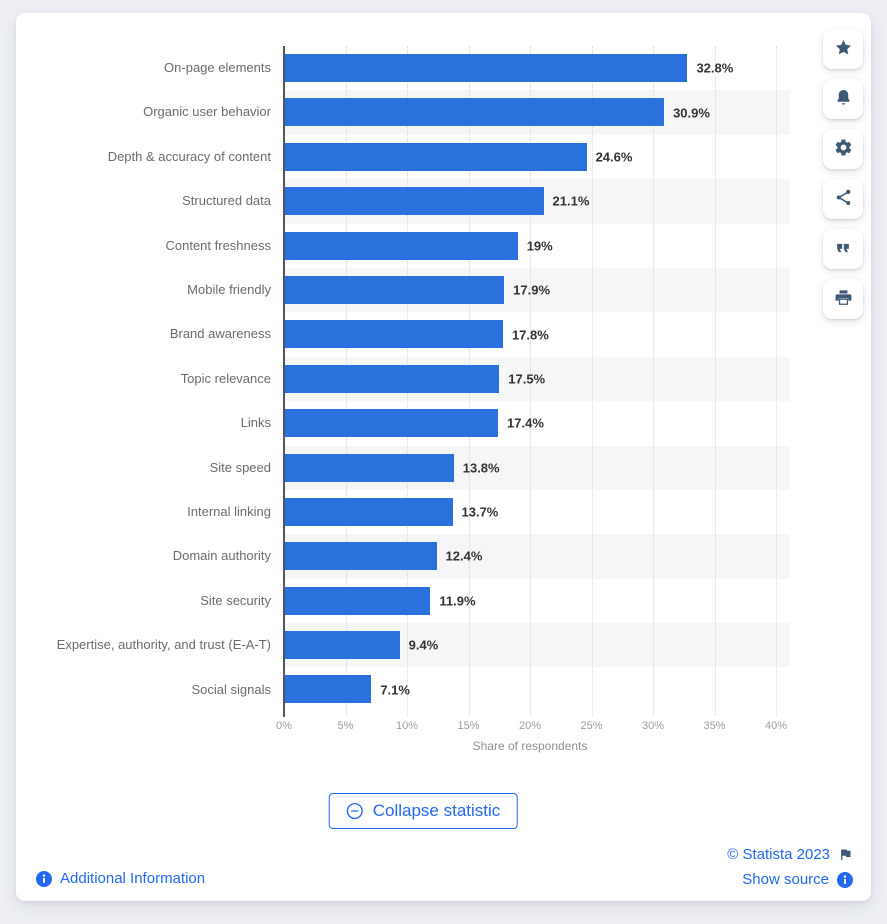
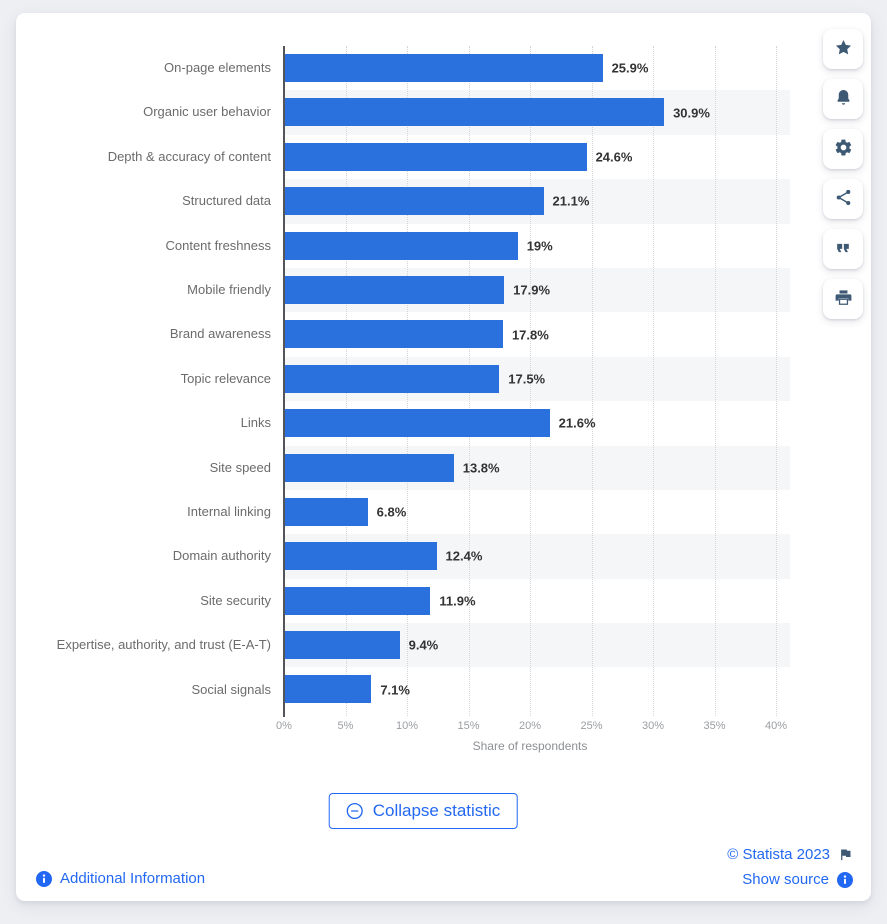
On-page elements: 32.8% -> 25.9%
Links: 17.4% -> 21.6%
Internal linking: 13.7% -> 6.8%
